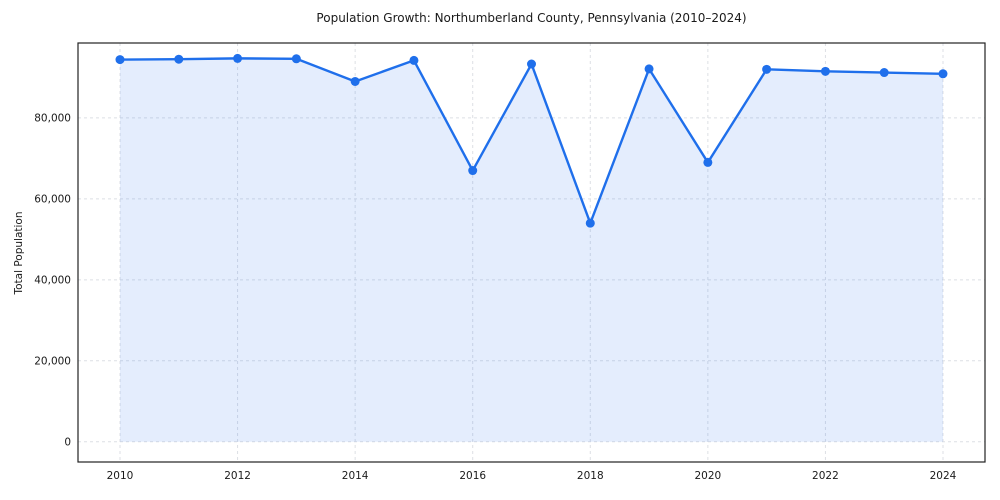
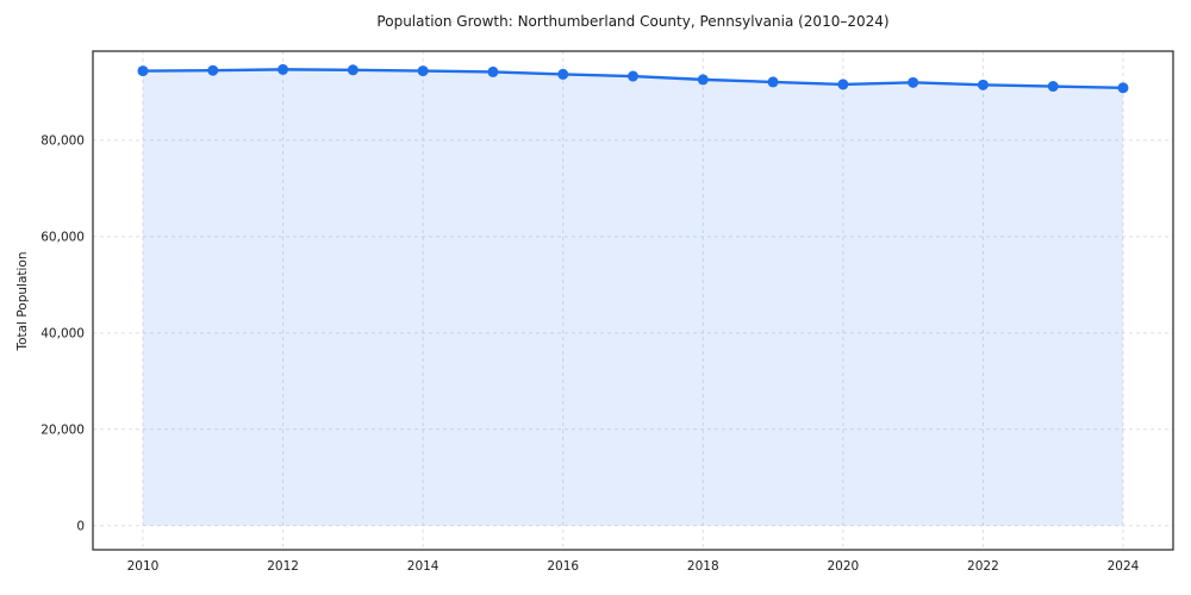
2014: 89000 -> 94000
2016: 67000 -> 94000
2018: 54000 -> 93000
2020: 69000 -> 92000
